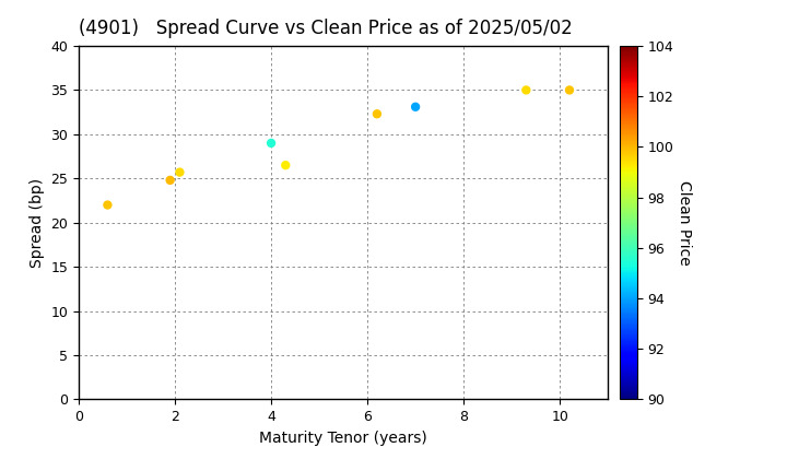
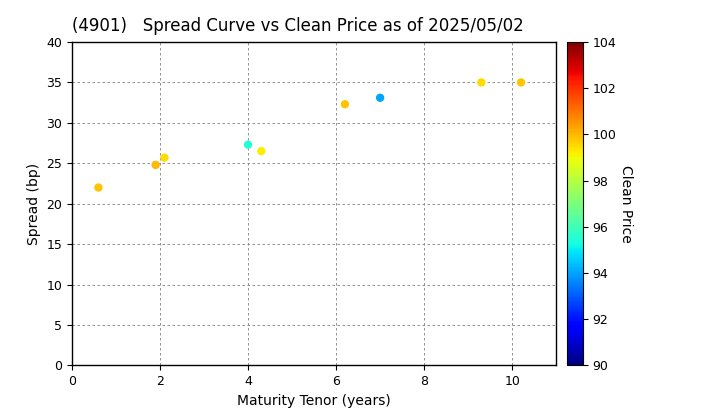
4: 29.0 -> 27.3
